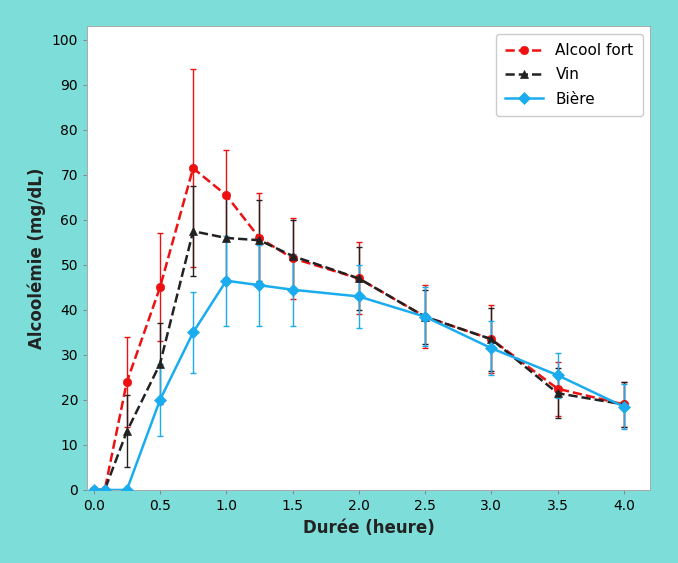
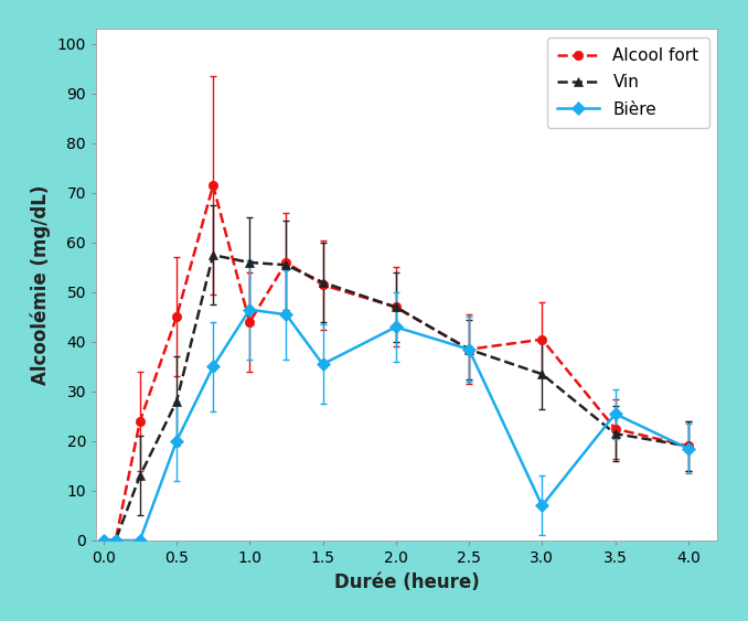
Alcool fort/1.0: 65.5 -> 44.0
Bière/1.5: 44.5 -> 35.5
Alcool fort/3.0: 33.5 -> 40.5
Bière/3.0: 31.5 -> 7.0
